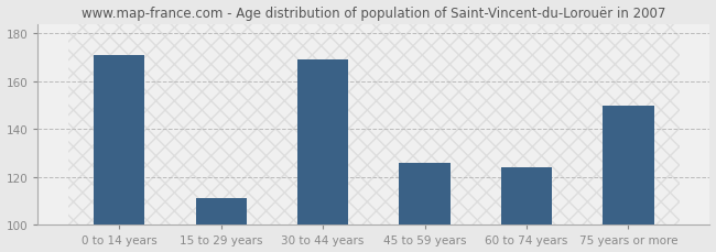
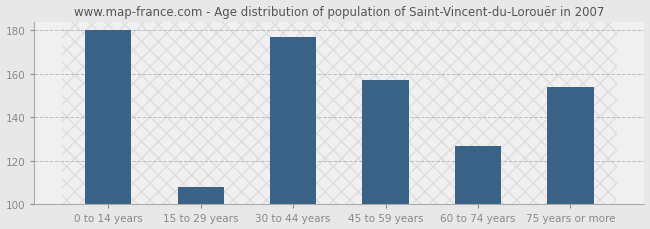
0 to 14 years: 171 -> 180
15 to 29 years: 111 -> 108
30 to 44 years: 169 -> 177
45 to 59 years: 126 -> 157
60 to 74 years: 124 -> 127
75 years or more: 150 -> 154
